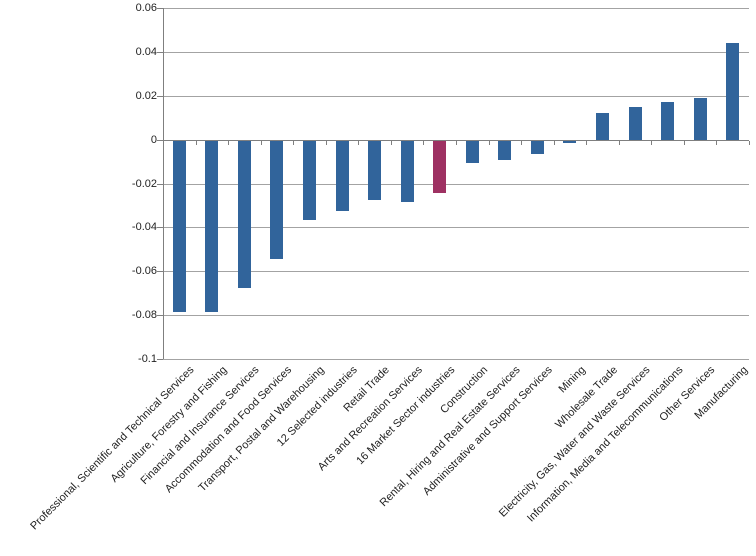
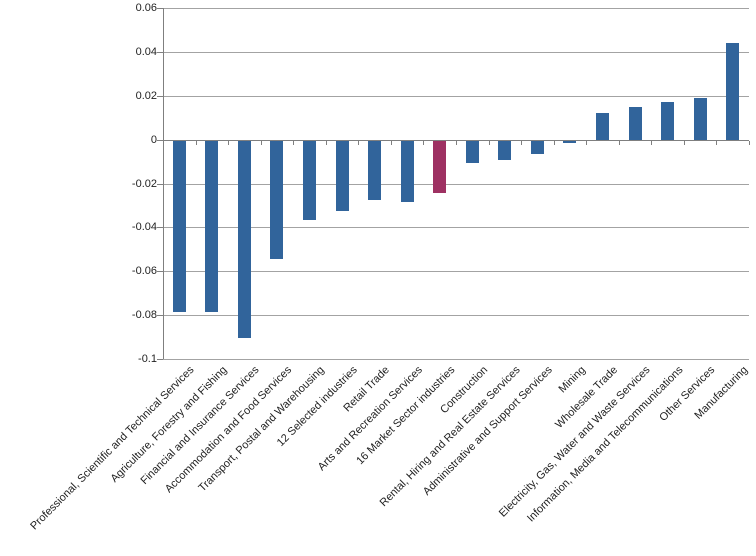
Financial and Insurance Services: -0.067 -> -0.090
